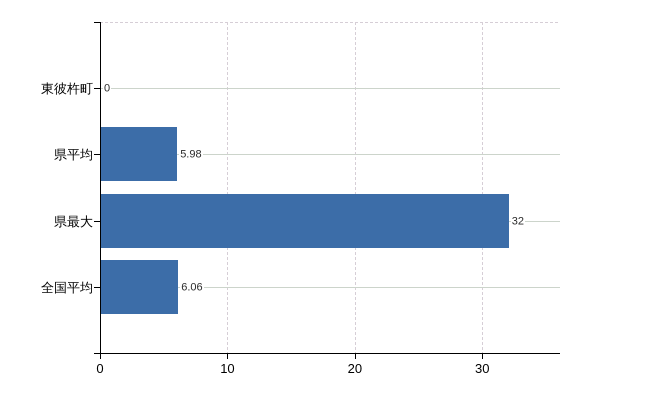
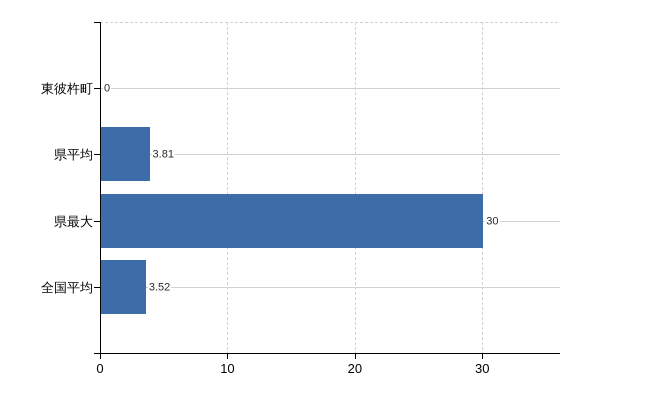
県平均: 5.98 -> 3.81
県最大: 32 -> 30
全国平均: 6.06 -> 3.52
